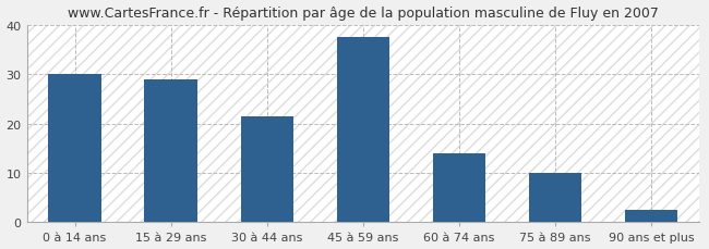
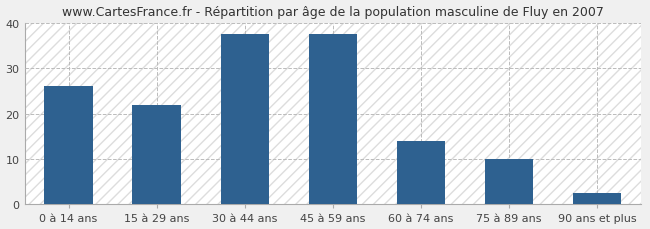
0 à 14 ans: 30.0 -> 26.0
15 à 29 ans: 29.0 -> 22.0
30 à 44 ans: 21.5 -> 37.5
